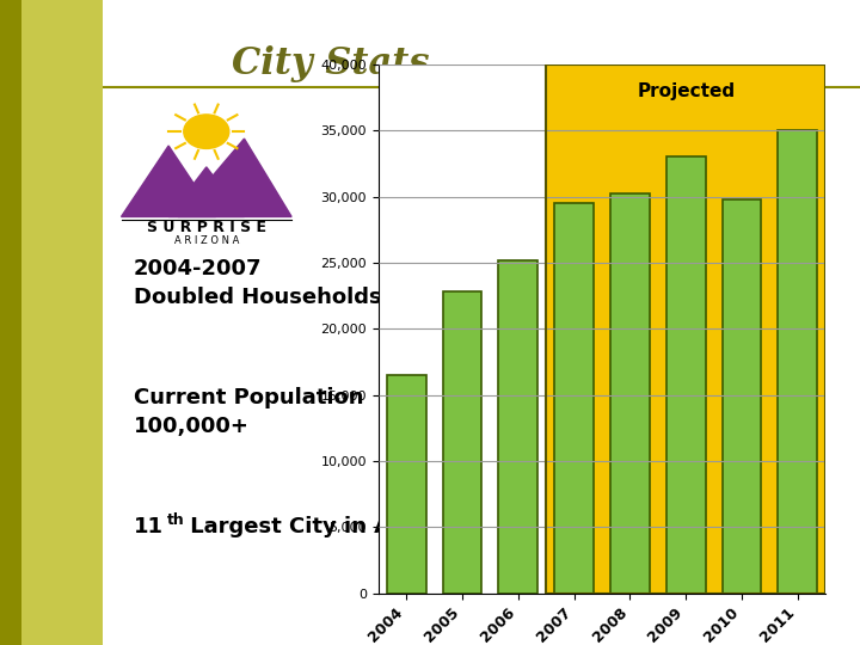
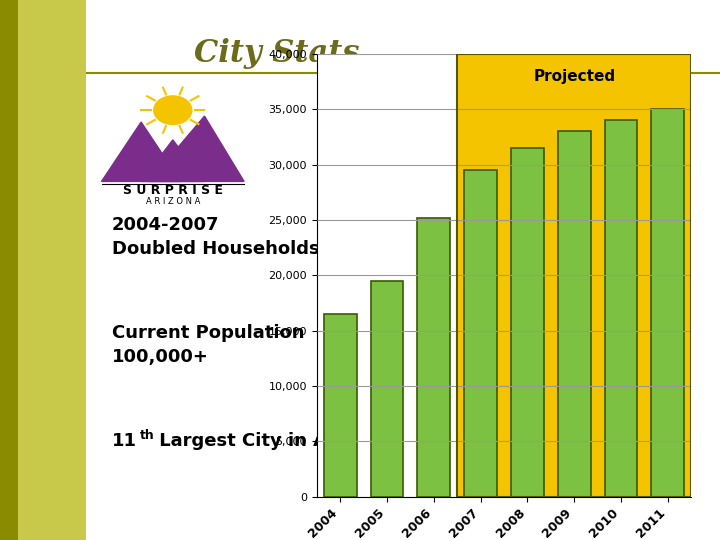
2005: 22,800 -> 19,500
2008: 30,200 -> 31,500
2010: 29,800 -> 34,000
